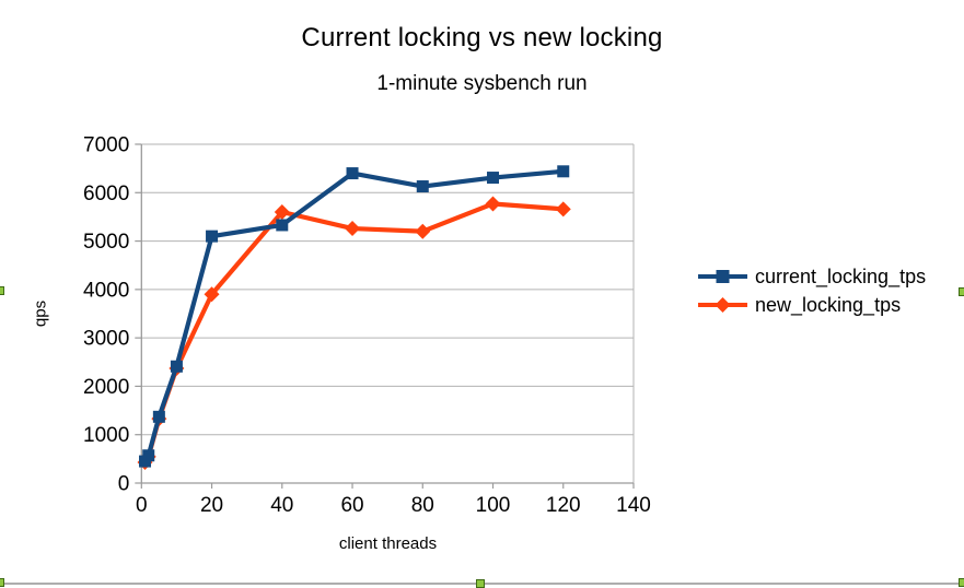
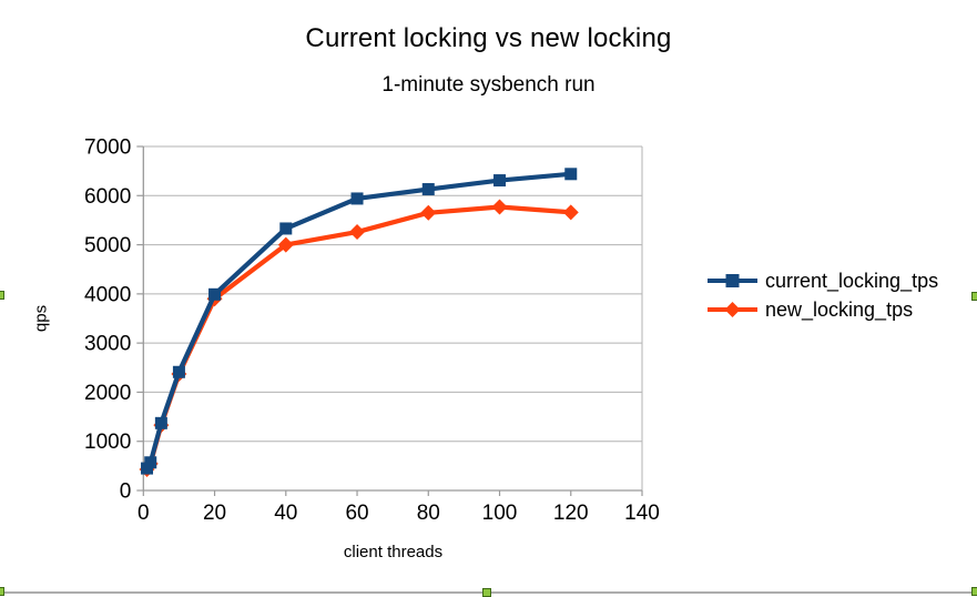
current_locking_tps/20: 5100 -> 4000
new_locking_tps/40: 5600 -> 5000
current_locking_tps/60: 6400 -> 5900
new_locking_tps/80: 5200 -> 5600
